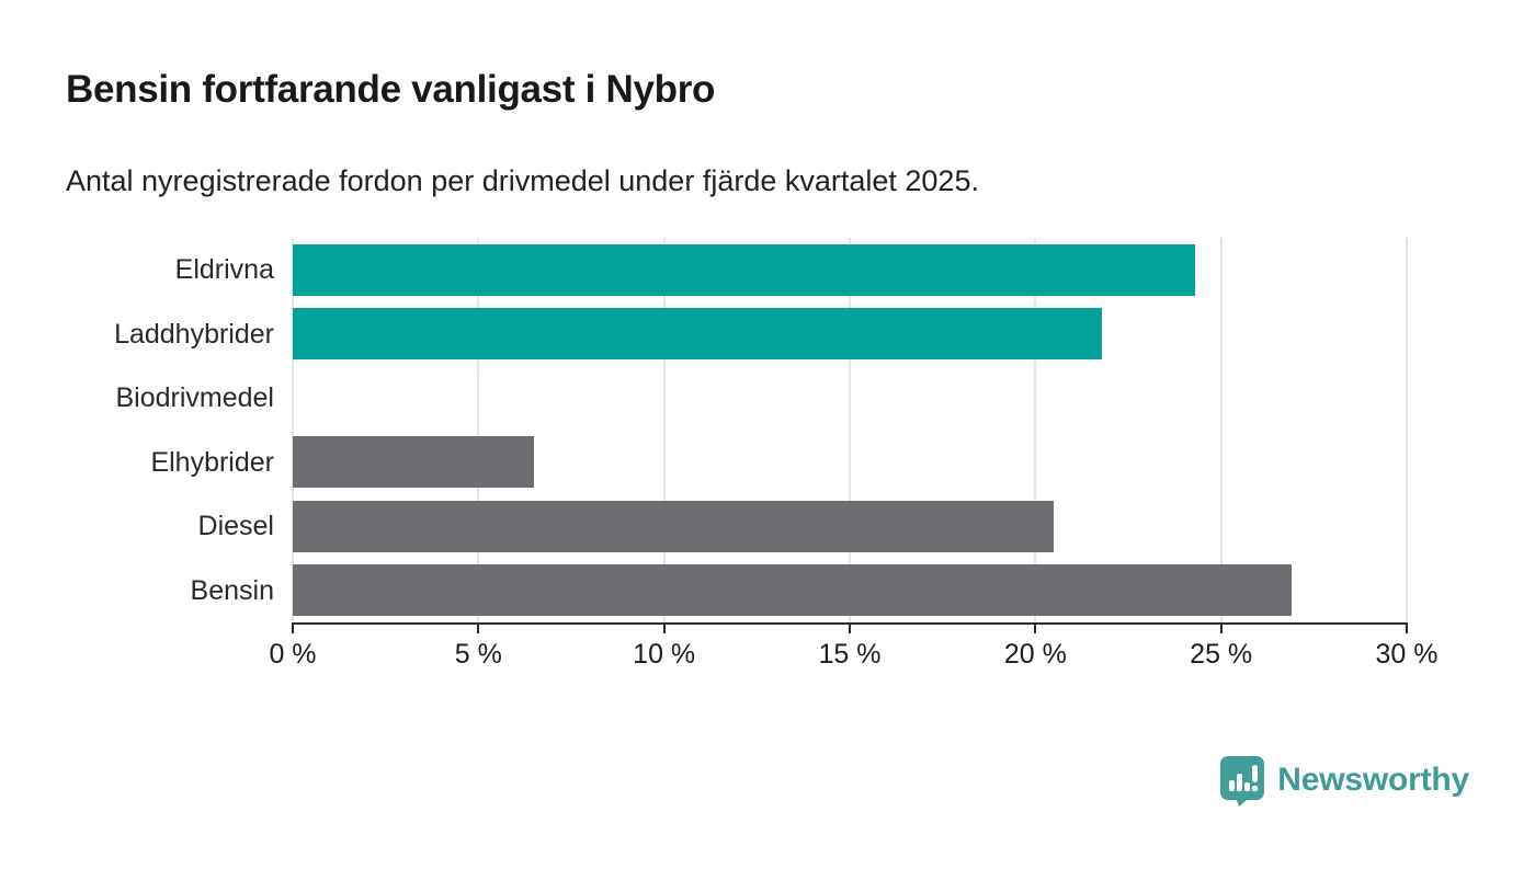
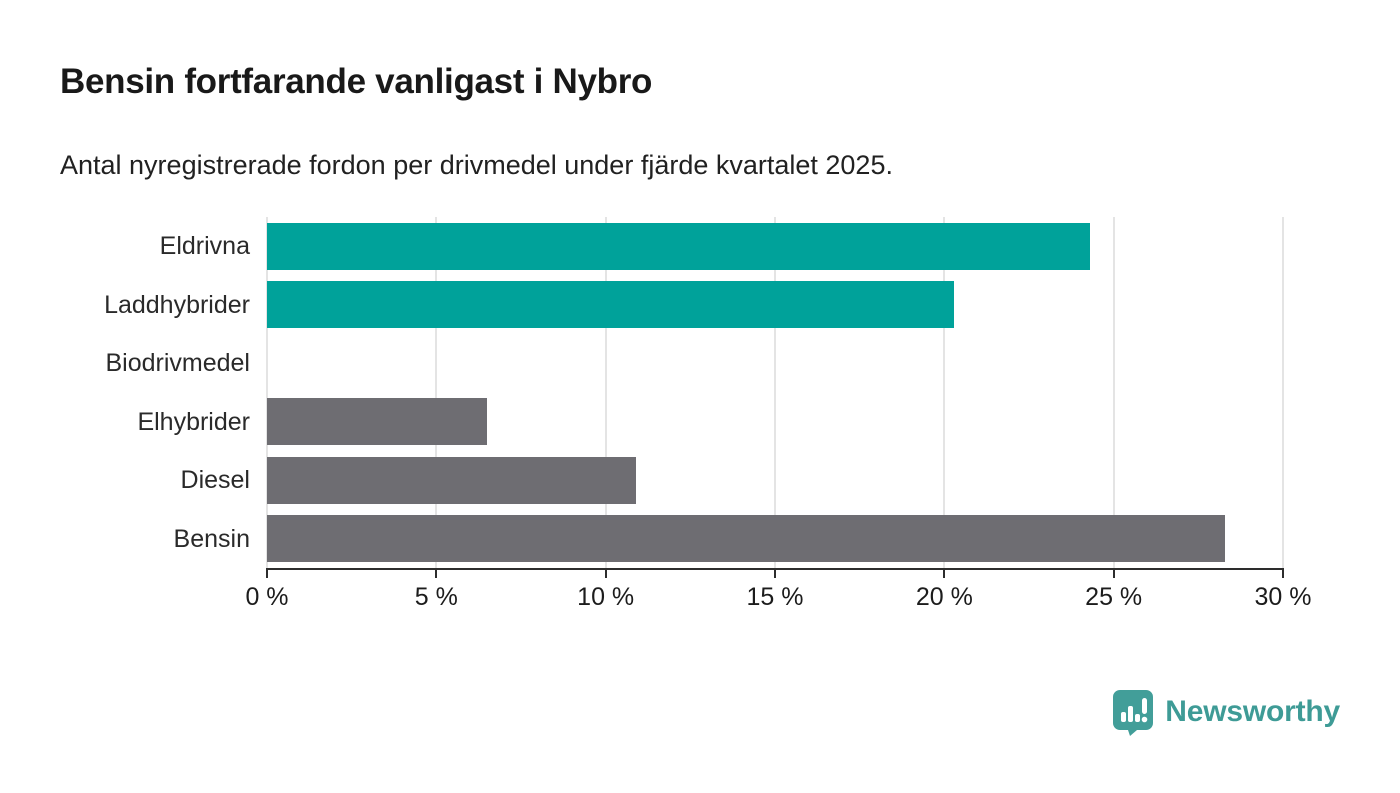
Laddhybrider: 21.8% -> 20.3%
Diesel: 20.5% -> 10.9%
Bensin: 26.9% -> 28.3%
